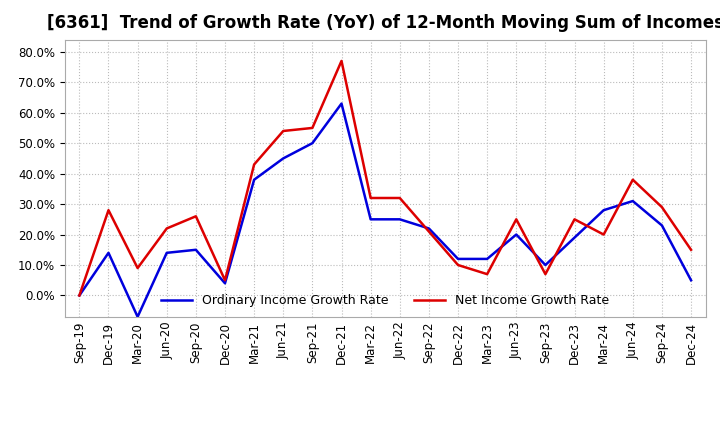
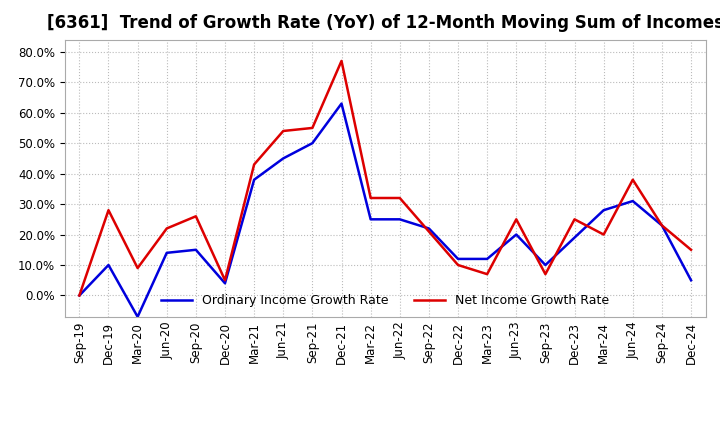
Ordinary Income Growth Rate/Dec-19: 14% -> 10%
Net Income Growth Rate/Sep-24: 29% -> 23%
